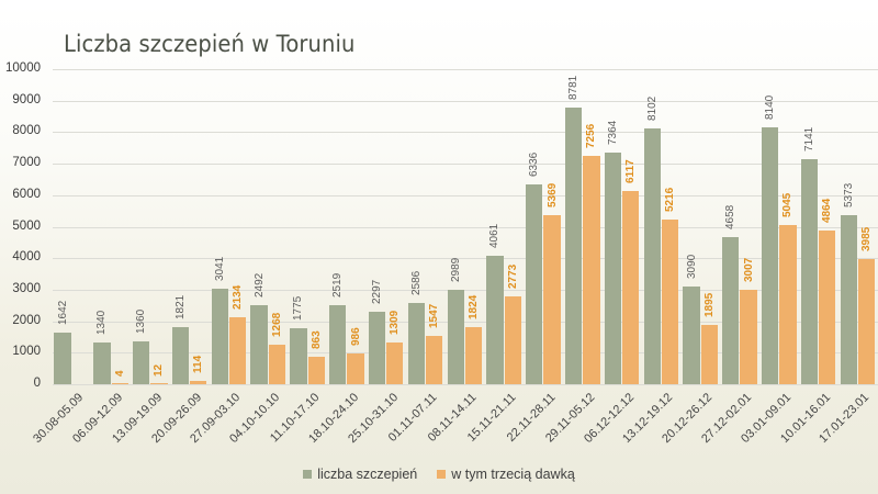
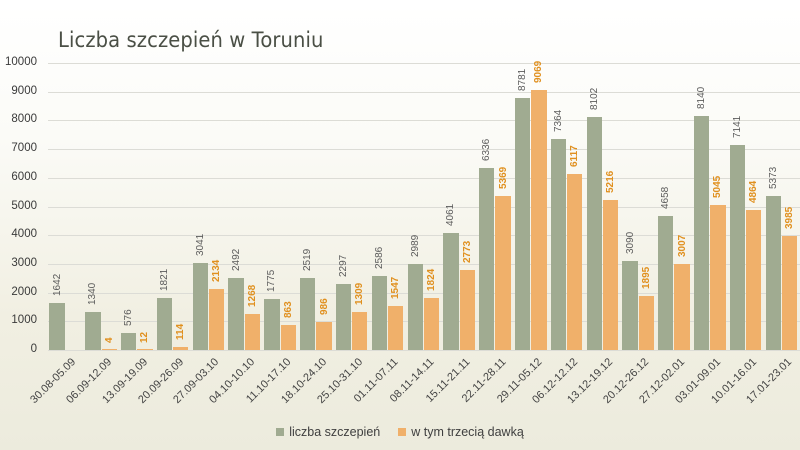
liczba szczepień/13.09-19.09: 1360 -> 576
w tym trzecią dawką/29.11-05.12: 7256 -> 9069
